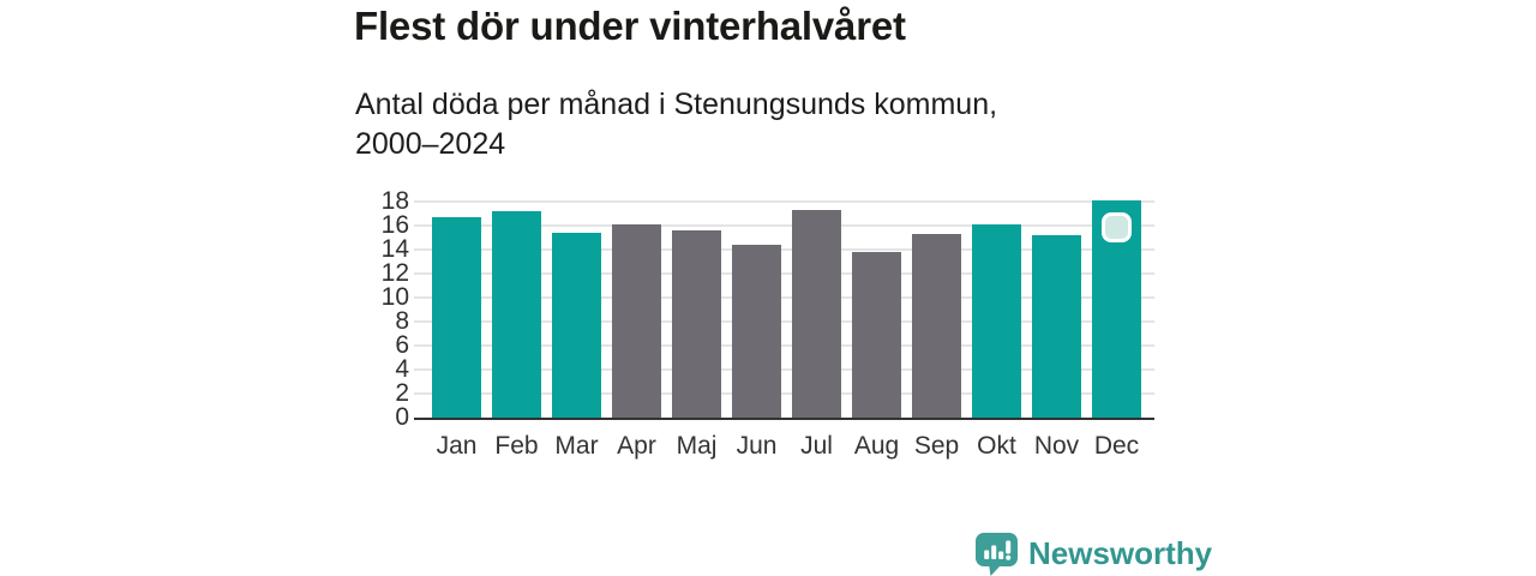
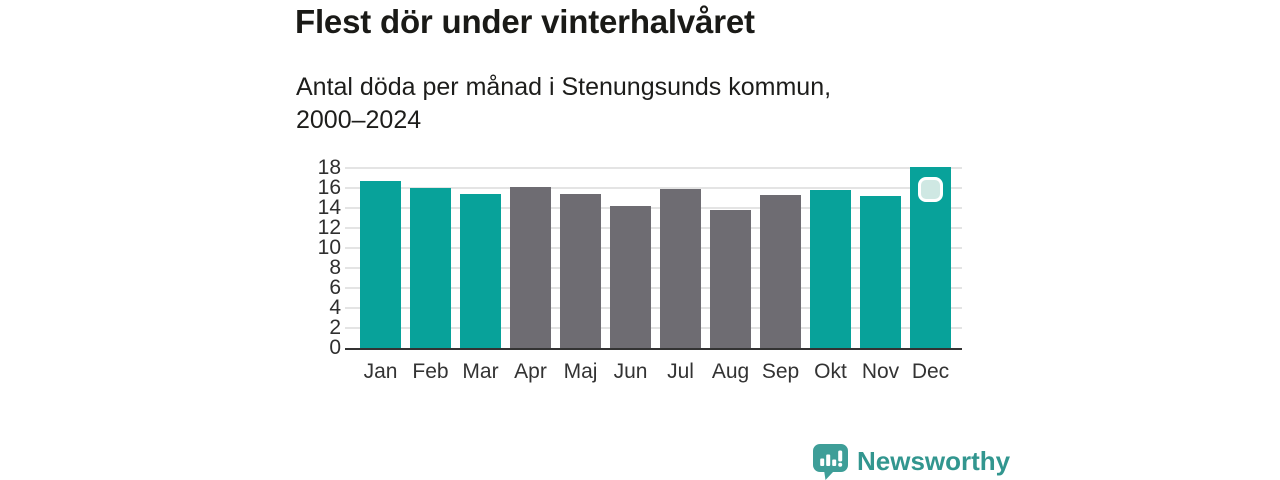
Feb: 17.2 -> 16.0
Maj: 15.6 -> 15.4
Jun: 14.4 -> 14.2
Jul: 17.3 -> 15.9
Okt: 16.1 -> 15.8
